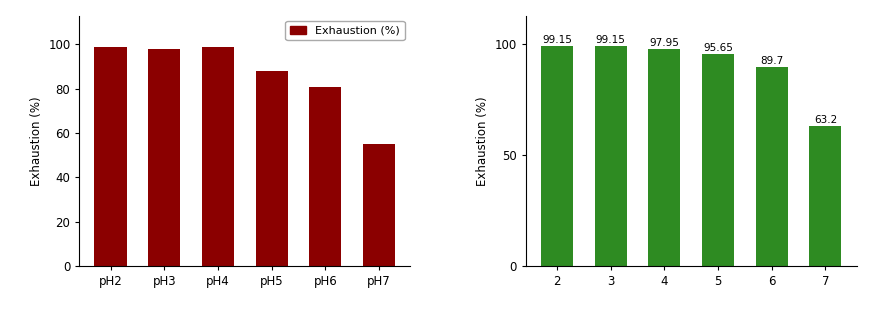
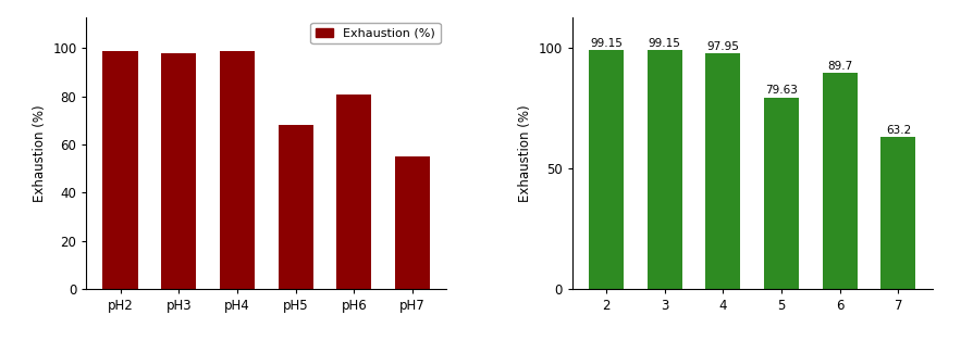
pH5: 88.2 -> 68.0
5: 95.65 -> 79.63
